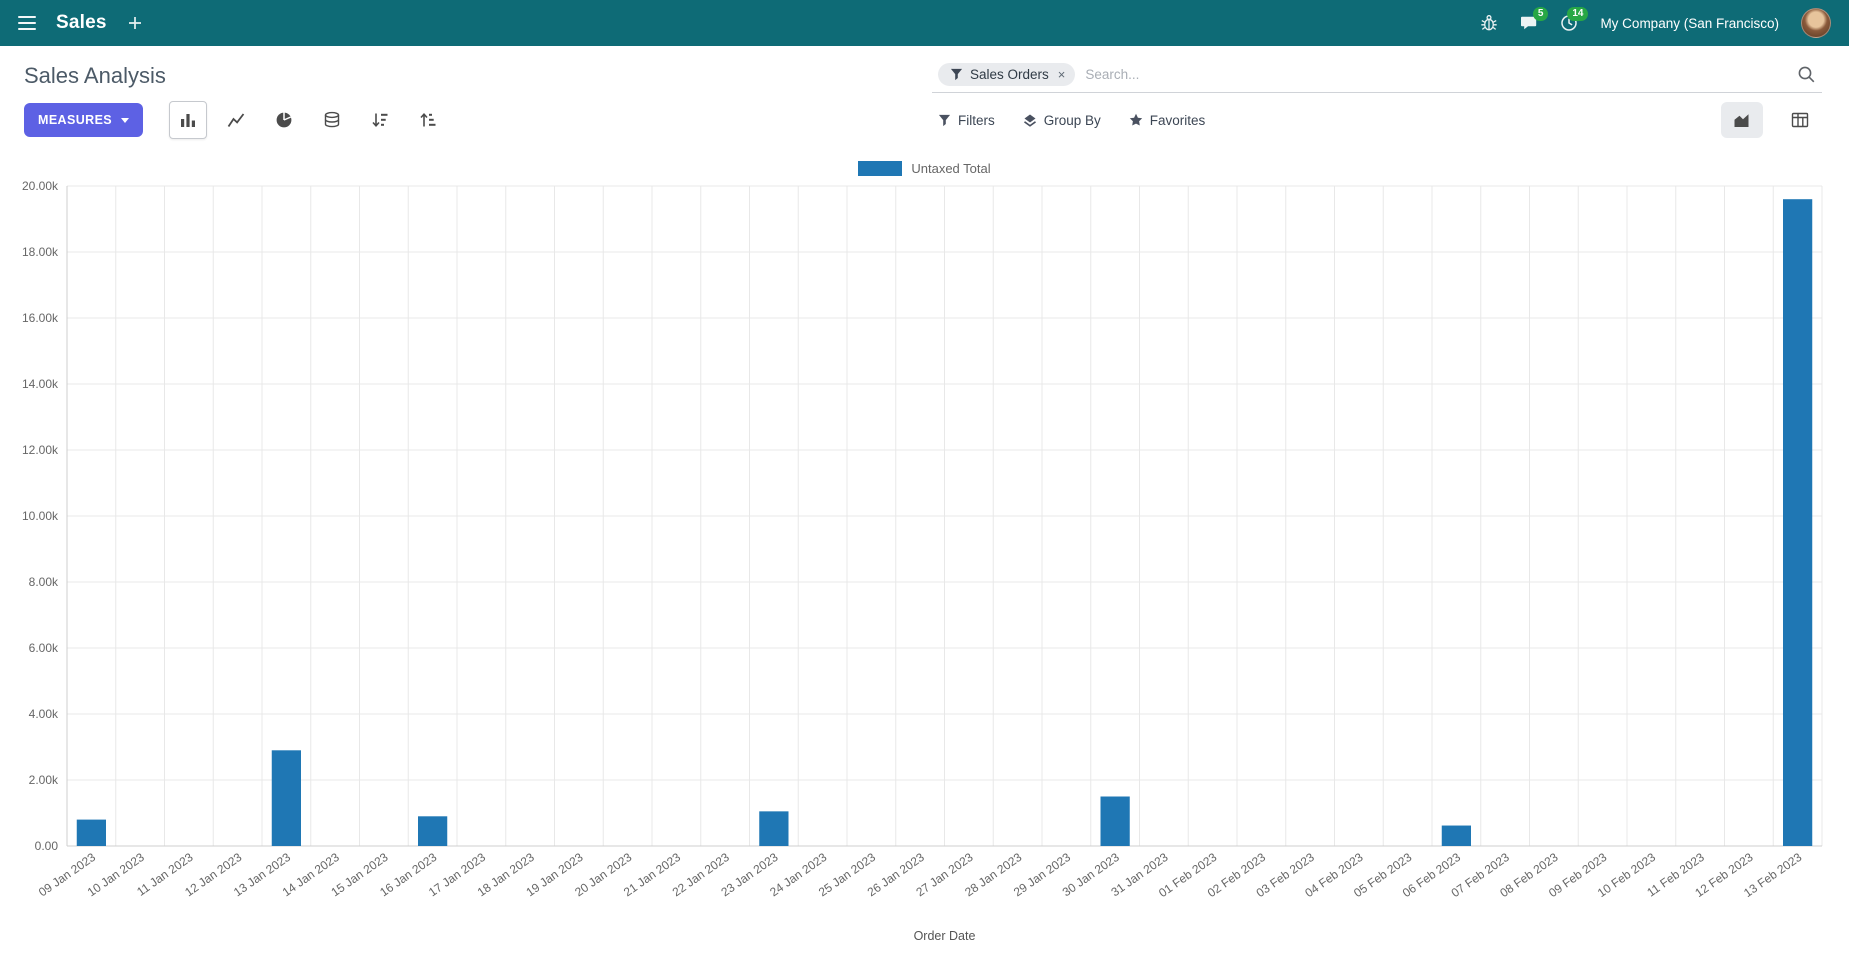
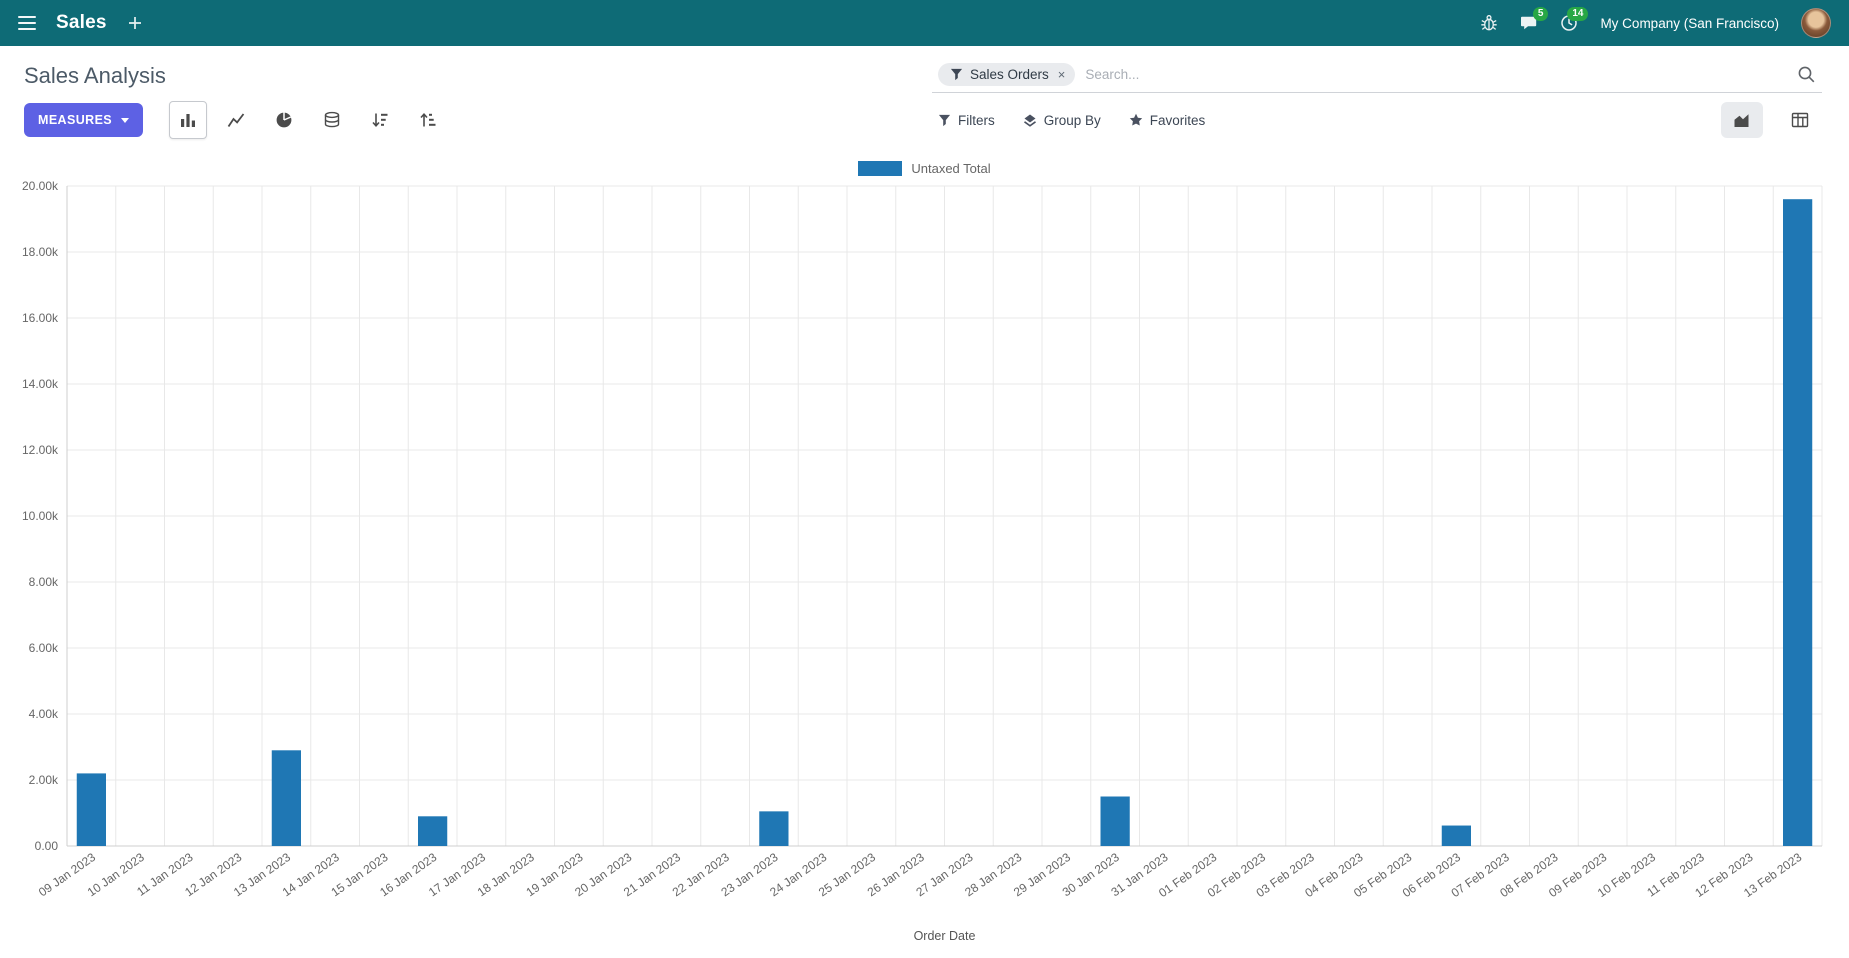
09 Jan 2023: 0.8k -> 2.2k
